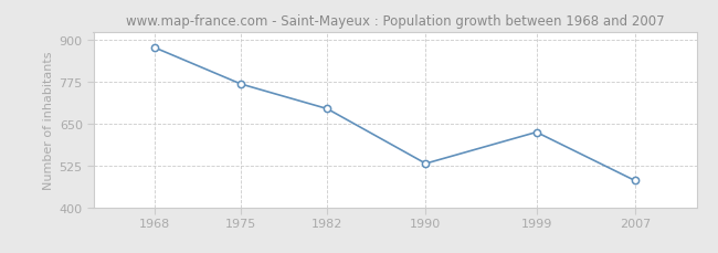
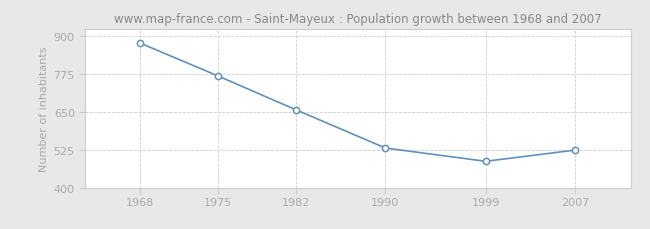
1982: 695 -> 657
1999: 625 -> 487
2007: 480 -> 524
